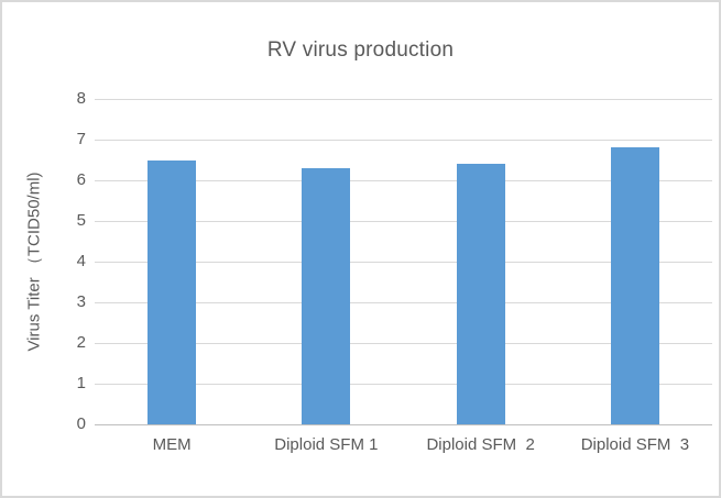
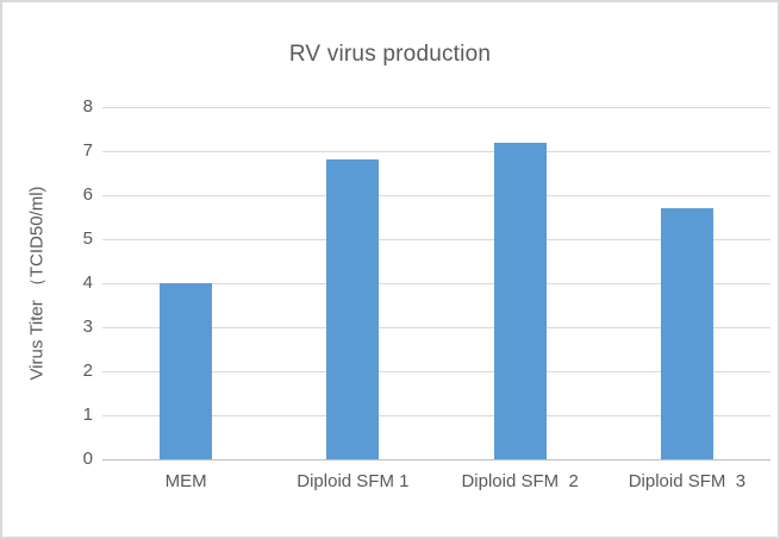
MEM: 6.5 -> 4.0
Diploid SFM 1: 6.3 -> 6.8
Diploid SFM 2: 6.4 -> 7.2
Diploid SFM 3: 6.8 -> 5.7
